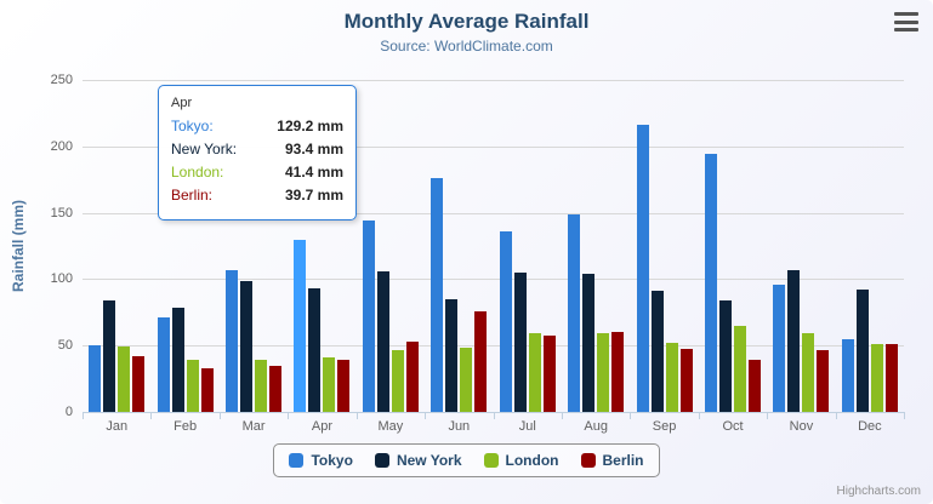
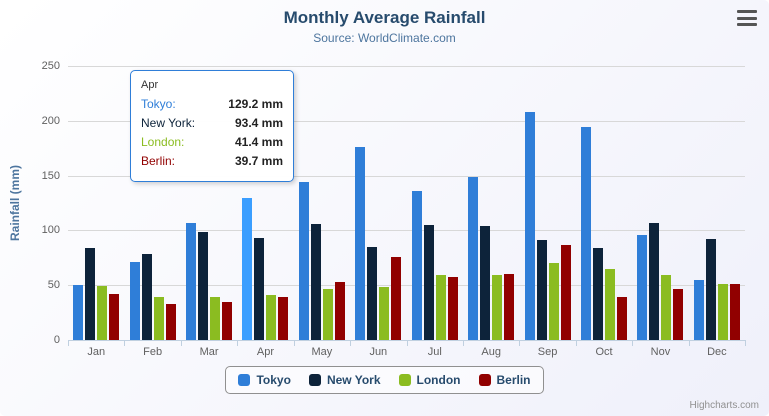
Tokyo/Sep: 216 -> 208
London/Sep: 52 -> 70
Berlin/Sep: 48 -> 87
